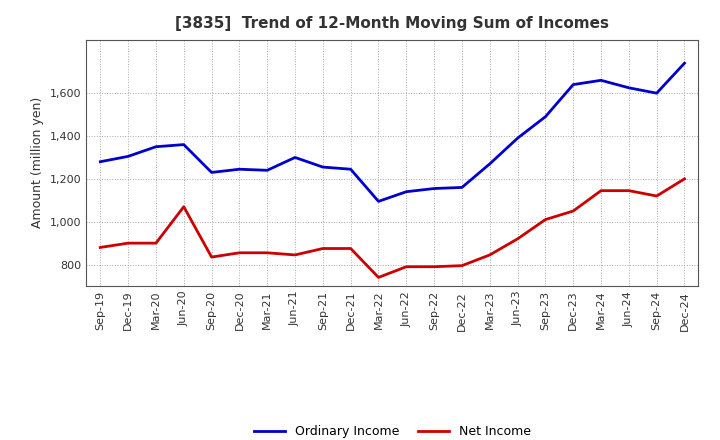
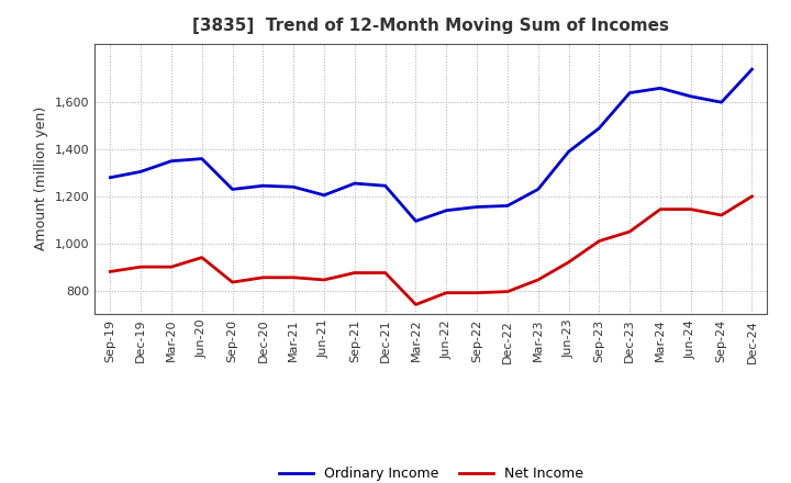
Net Income/Jun-20: 1,070 -> 940
Ordinary Income/Jun-21: 1,300 -> 1,205
Ordinary Income/Mar-23: 1,270 -> 1,230
